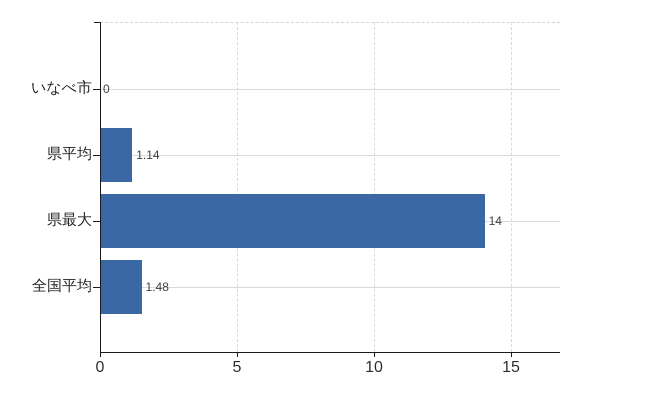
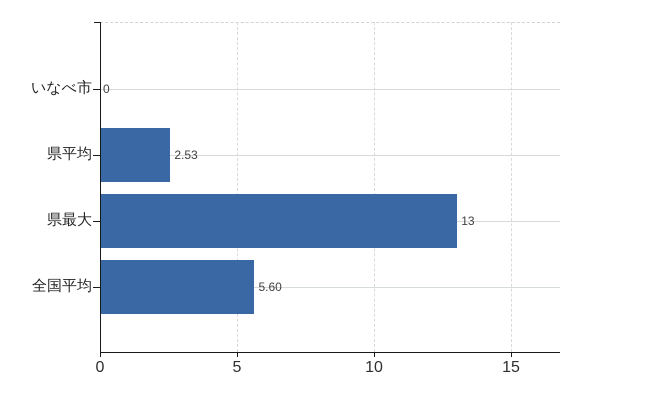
県平均: 1.14 -> 2.53
県最大: 14 -> 13
全国平均: 1.48 -> 5.60
